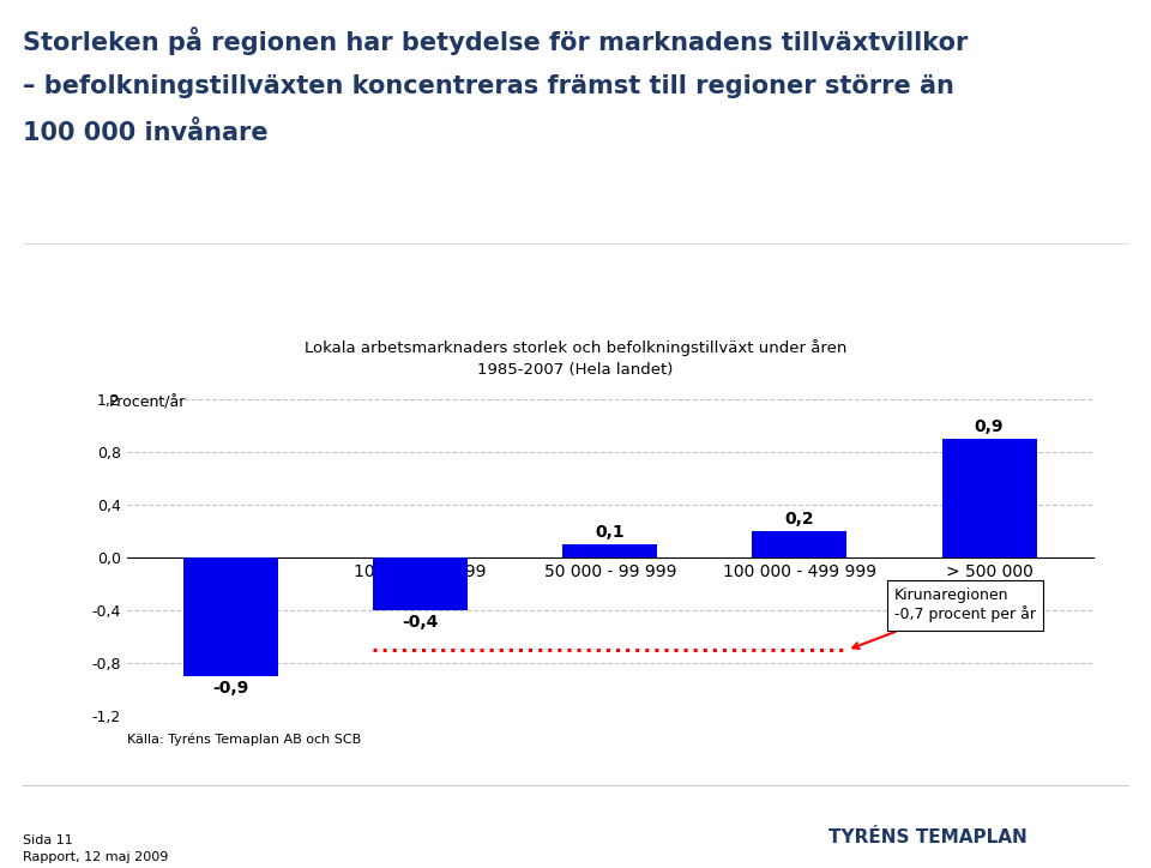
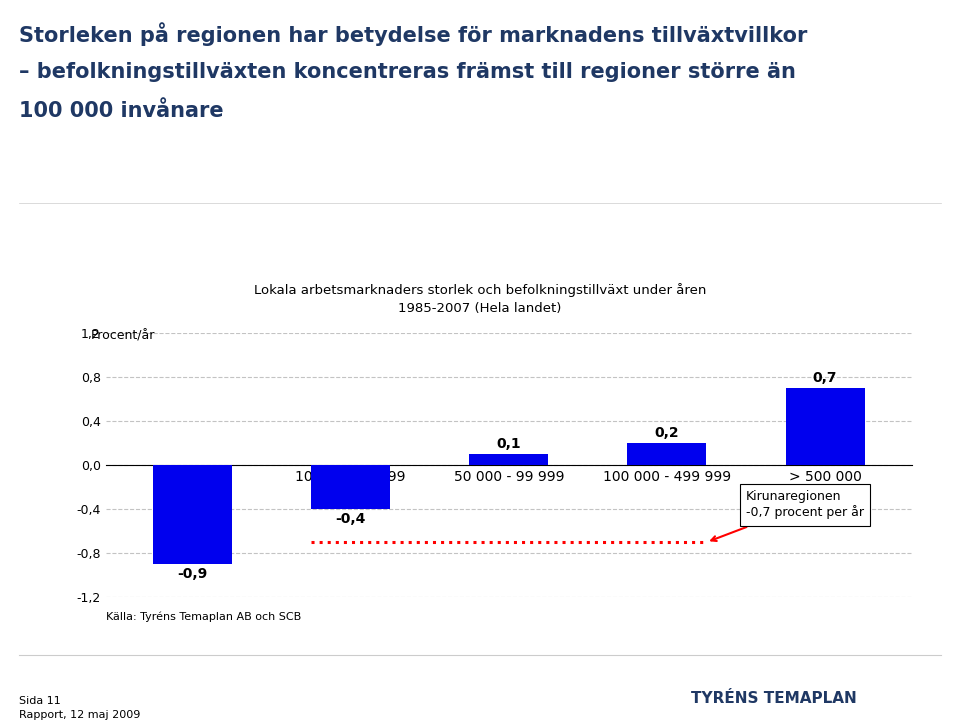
> 500 000: 0,9 -> 0,7
